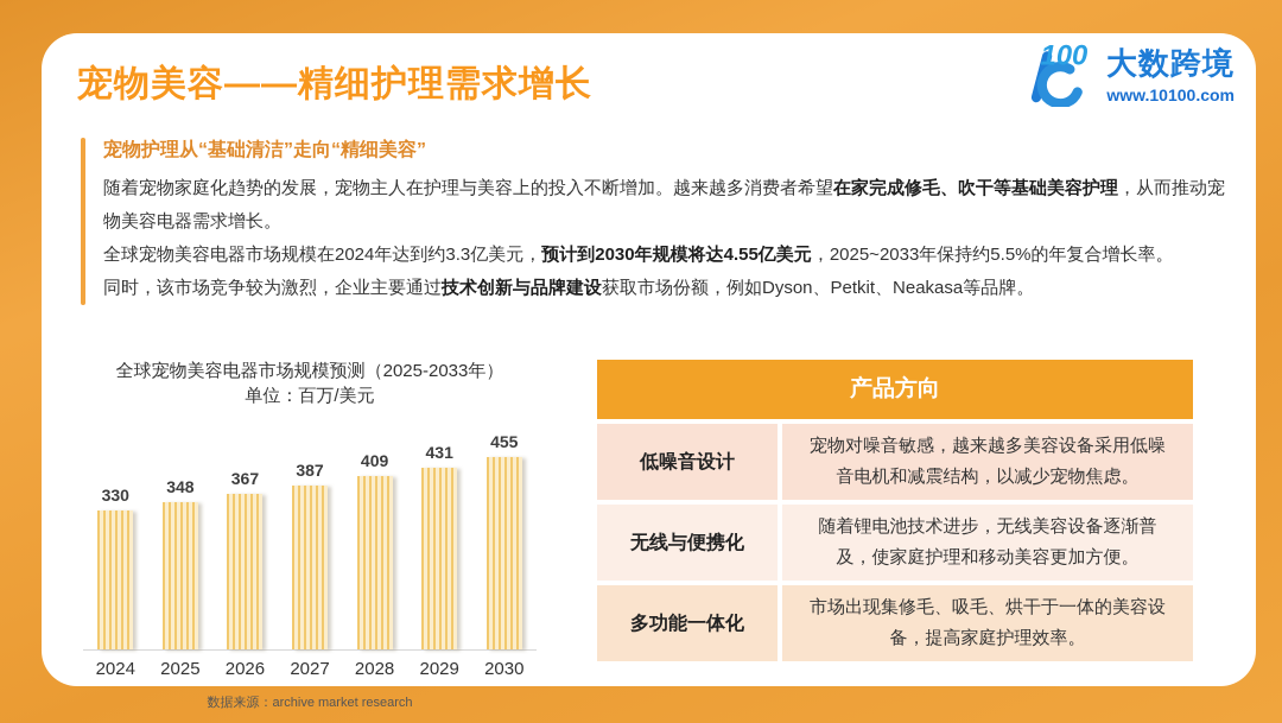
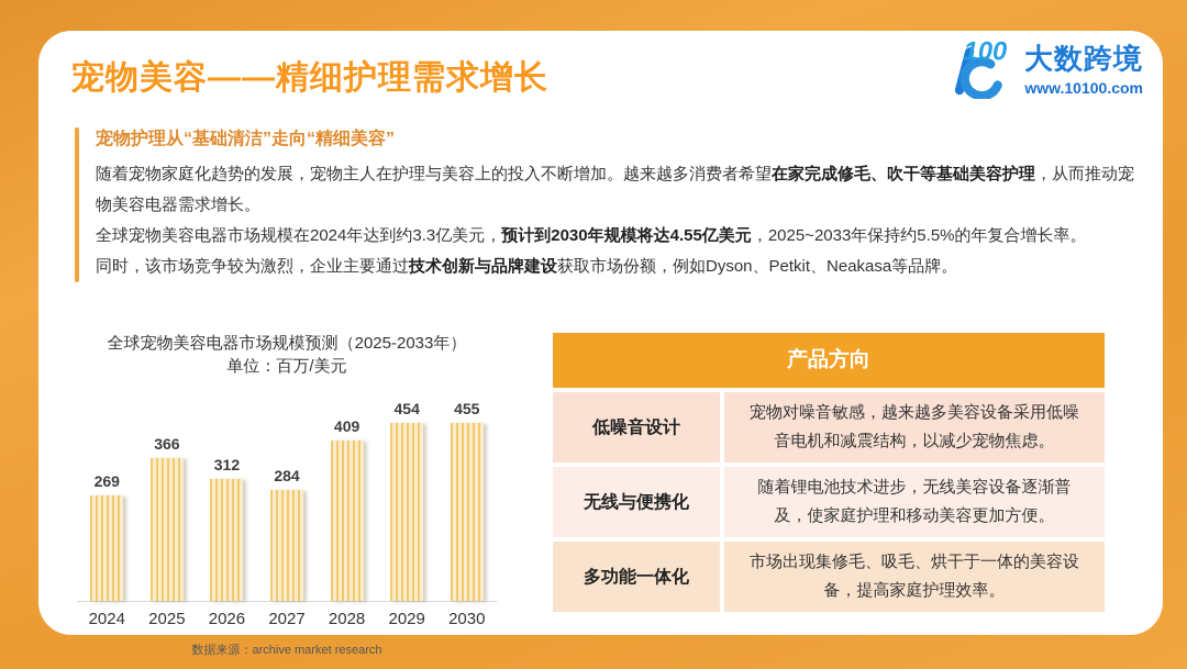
2024: 330 -> 269
2025: 348 -> 366
2026: 367 -> 312
2027: 387 -> 284
2029: 431 -> 454
